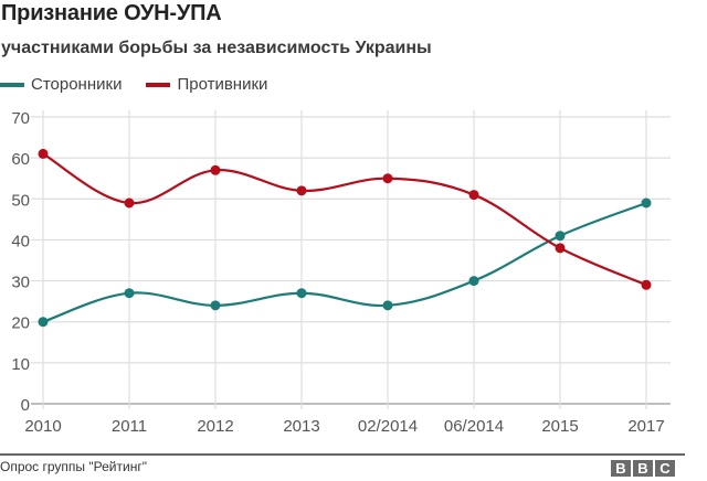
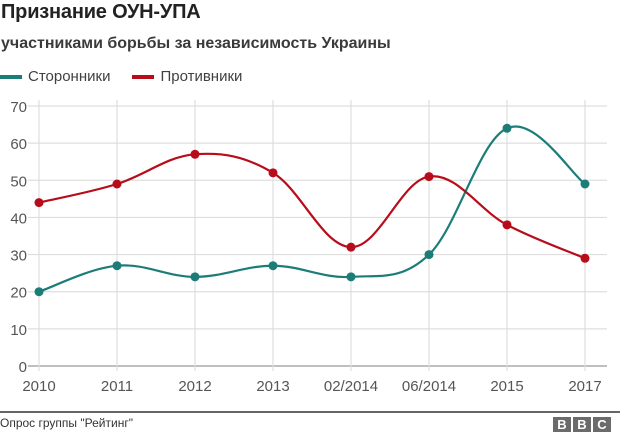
Противники/2010: 61 -> 44
Противники/02/2014: 55 -> 32
Сторонники/2015: 41 -> 64
